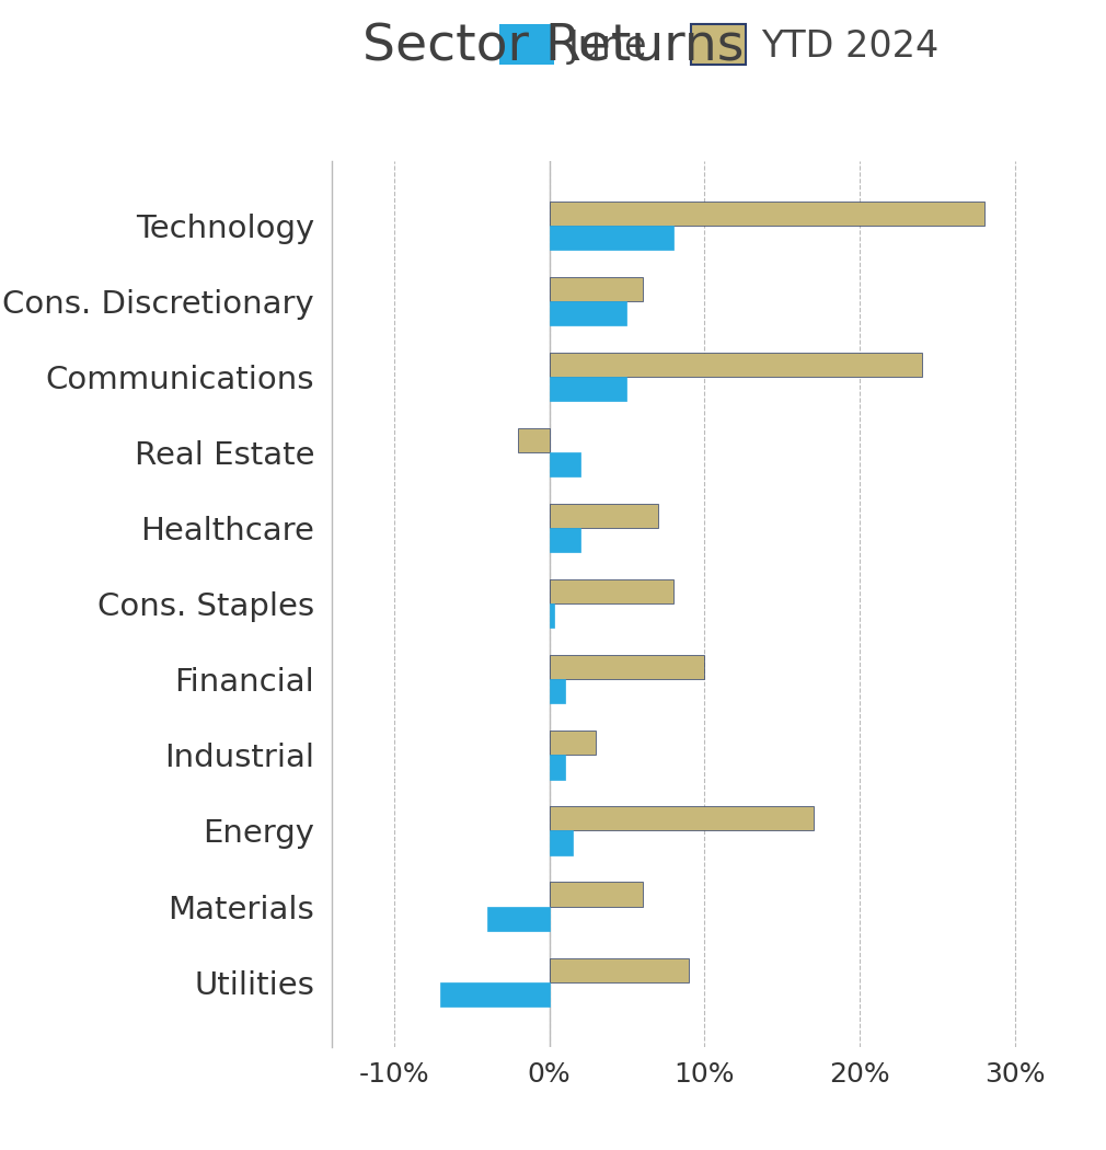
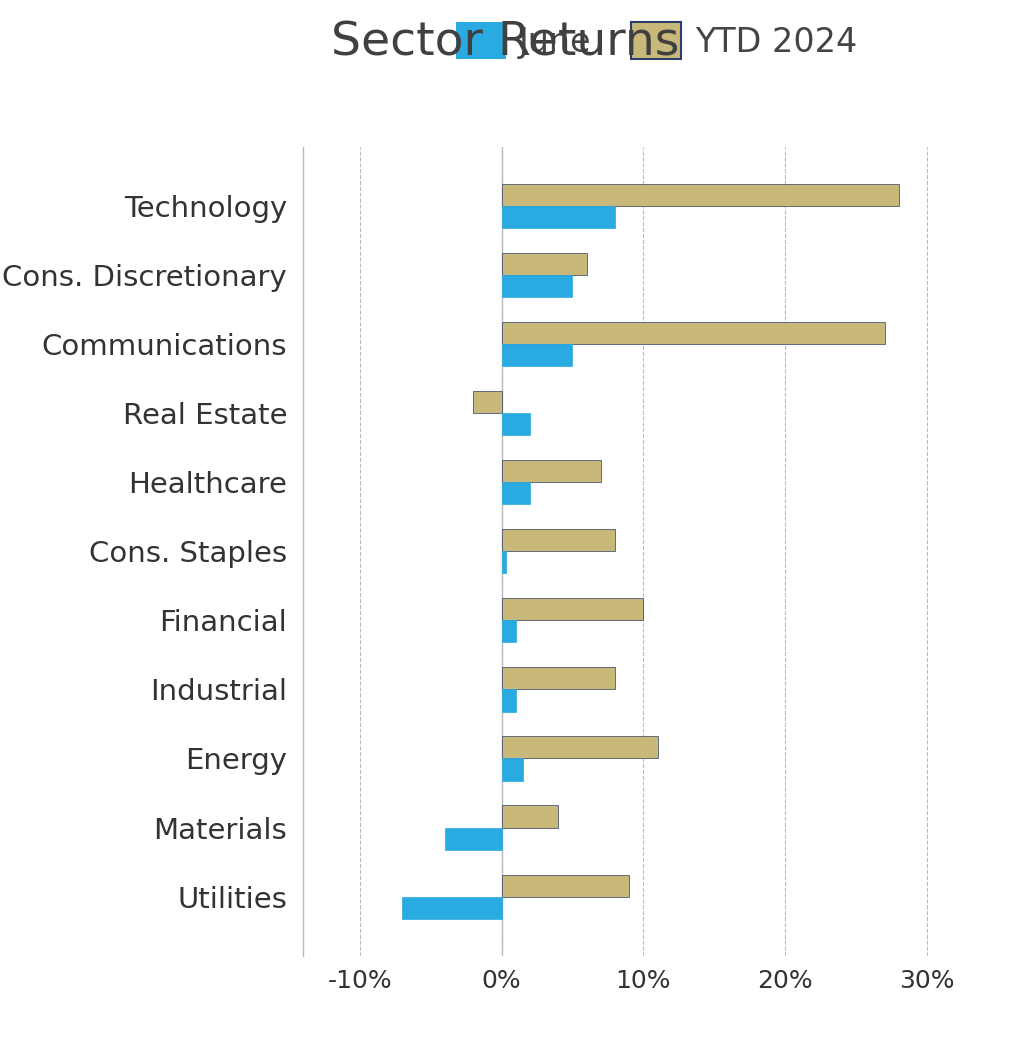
YTD 2024/Communications: 24% -> 27%
YTD 2024/Industrial: 3% -> 8%
YTD 2024/Energy: 17% -> 11%
YTD 2024/Materials: 6% -> 4%
